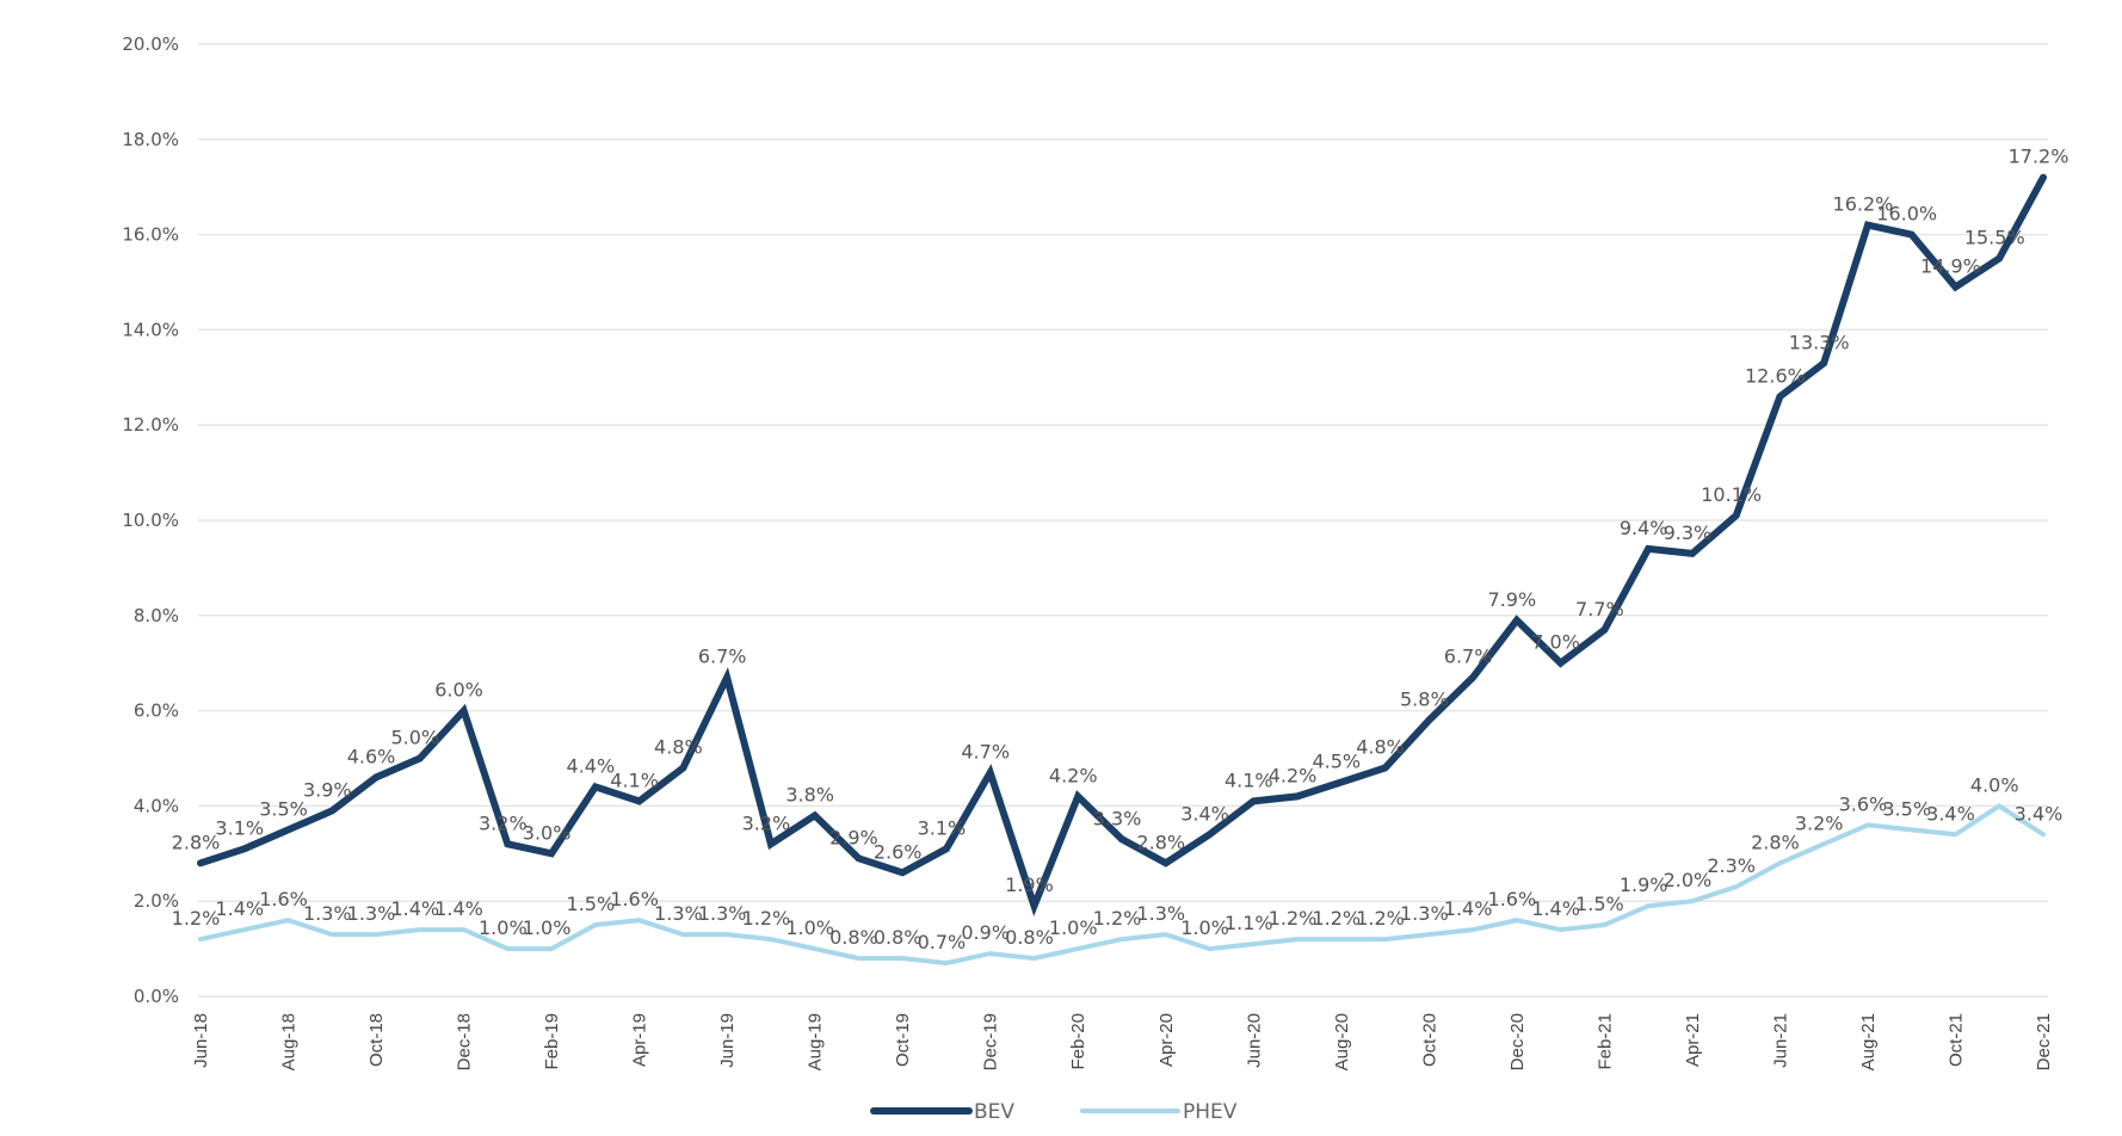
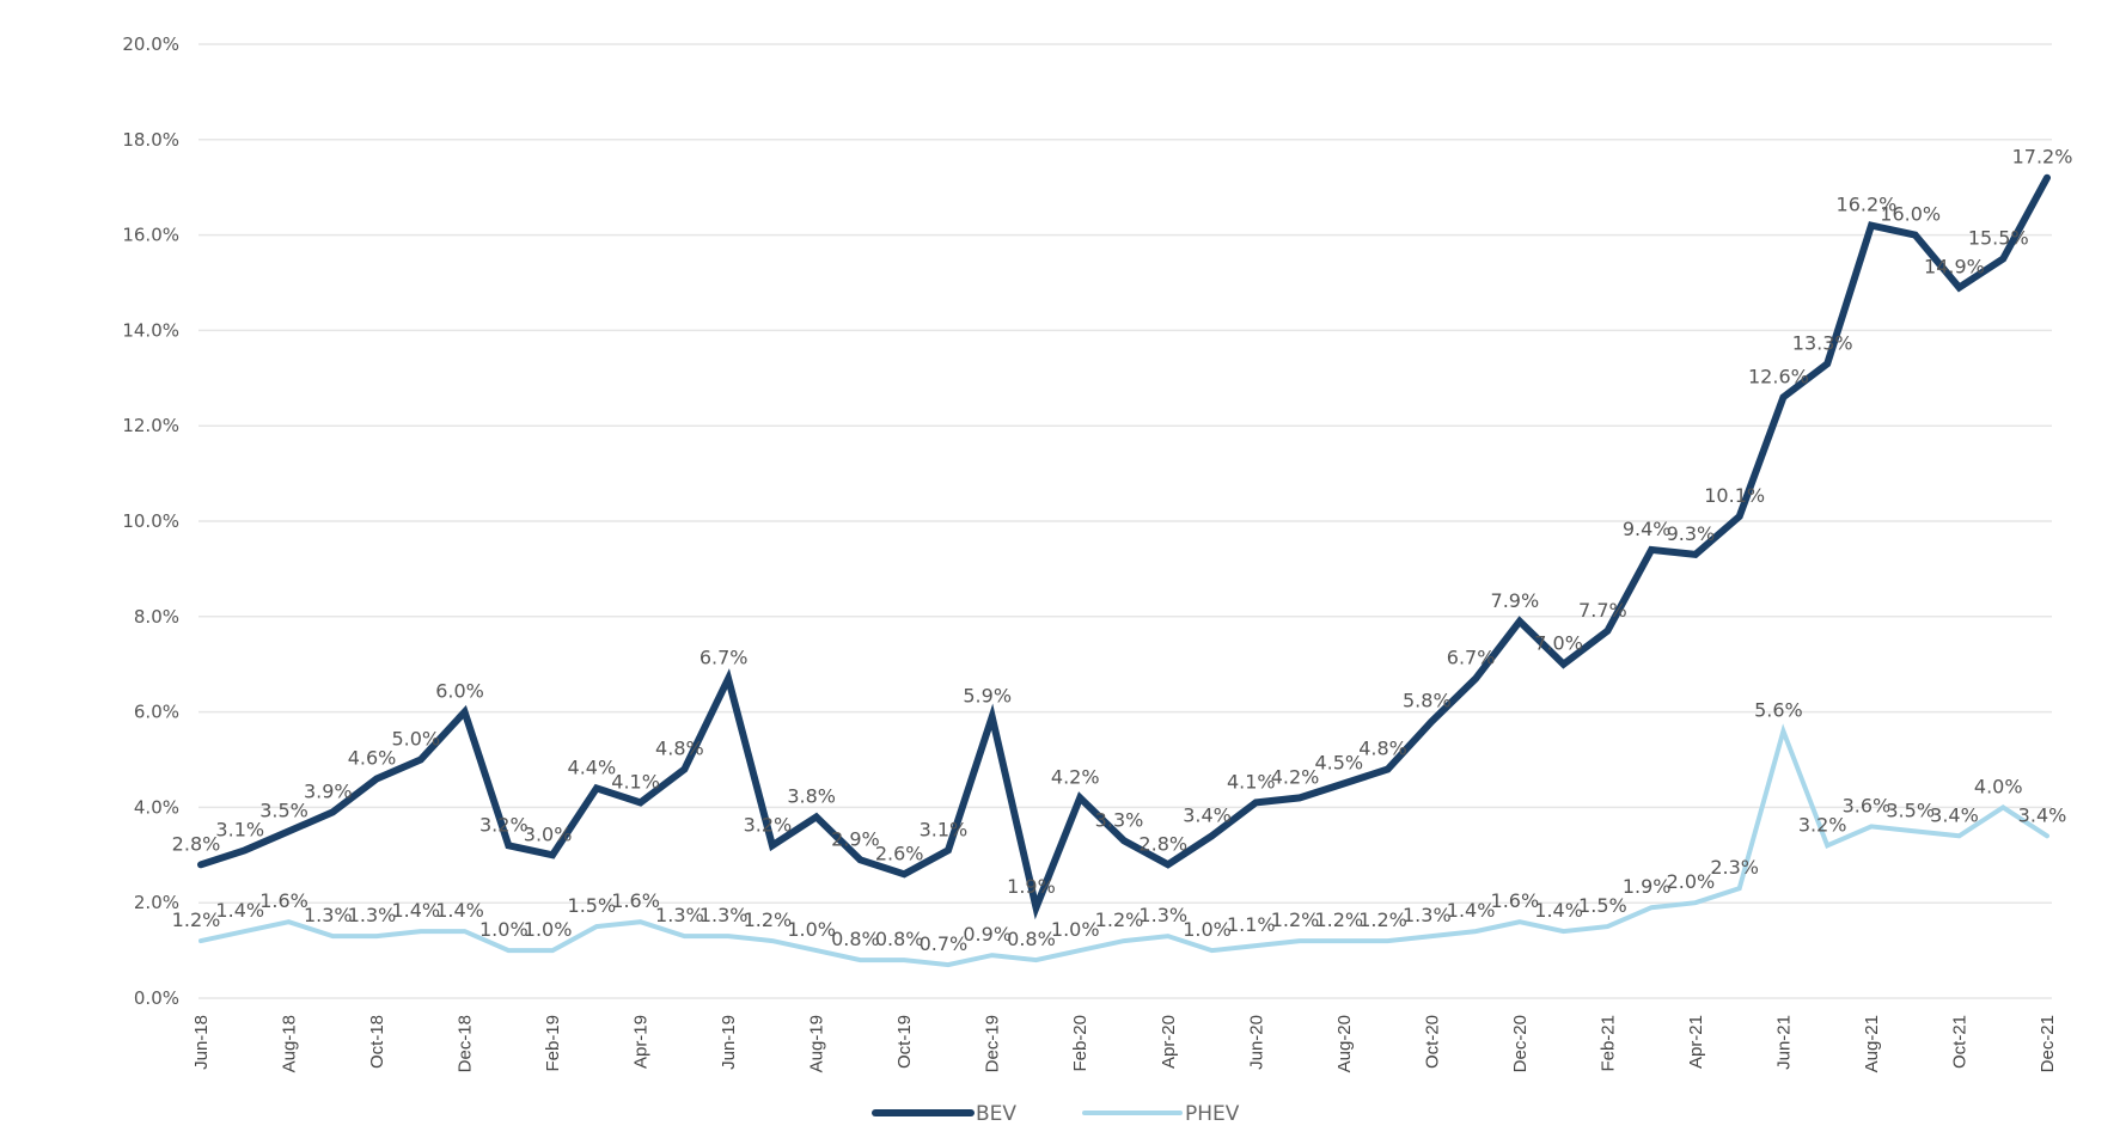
BEV/Dec-19: 4.7% -> 5.9%
PHEV/Jun-21: 2.8% -> 5.6%
